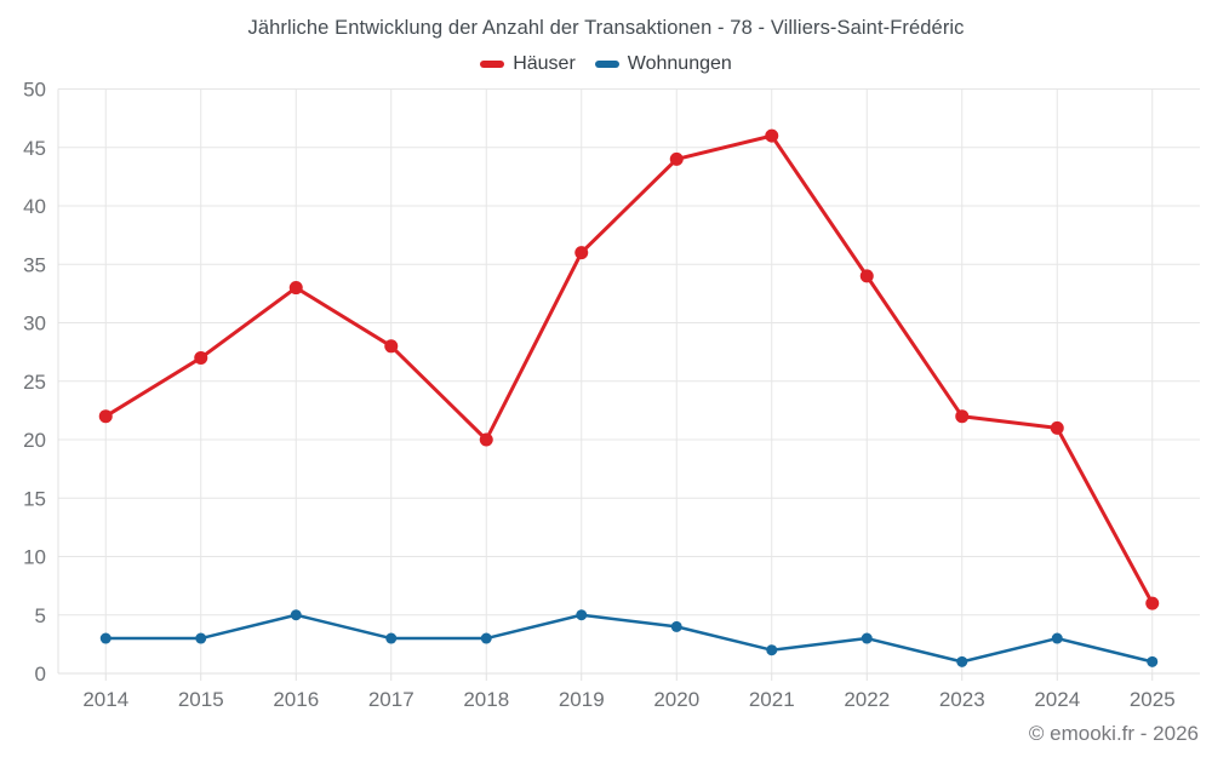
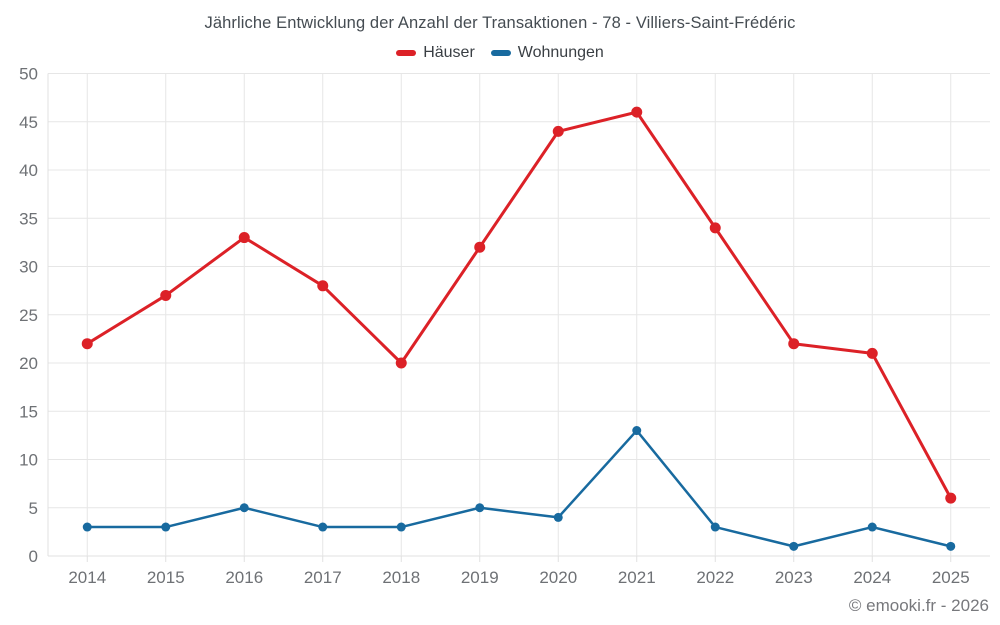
Häuser/2019: 36 -> 32
Wohnungen/2021: 2 -> 13
